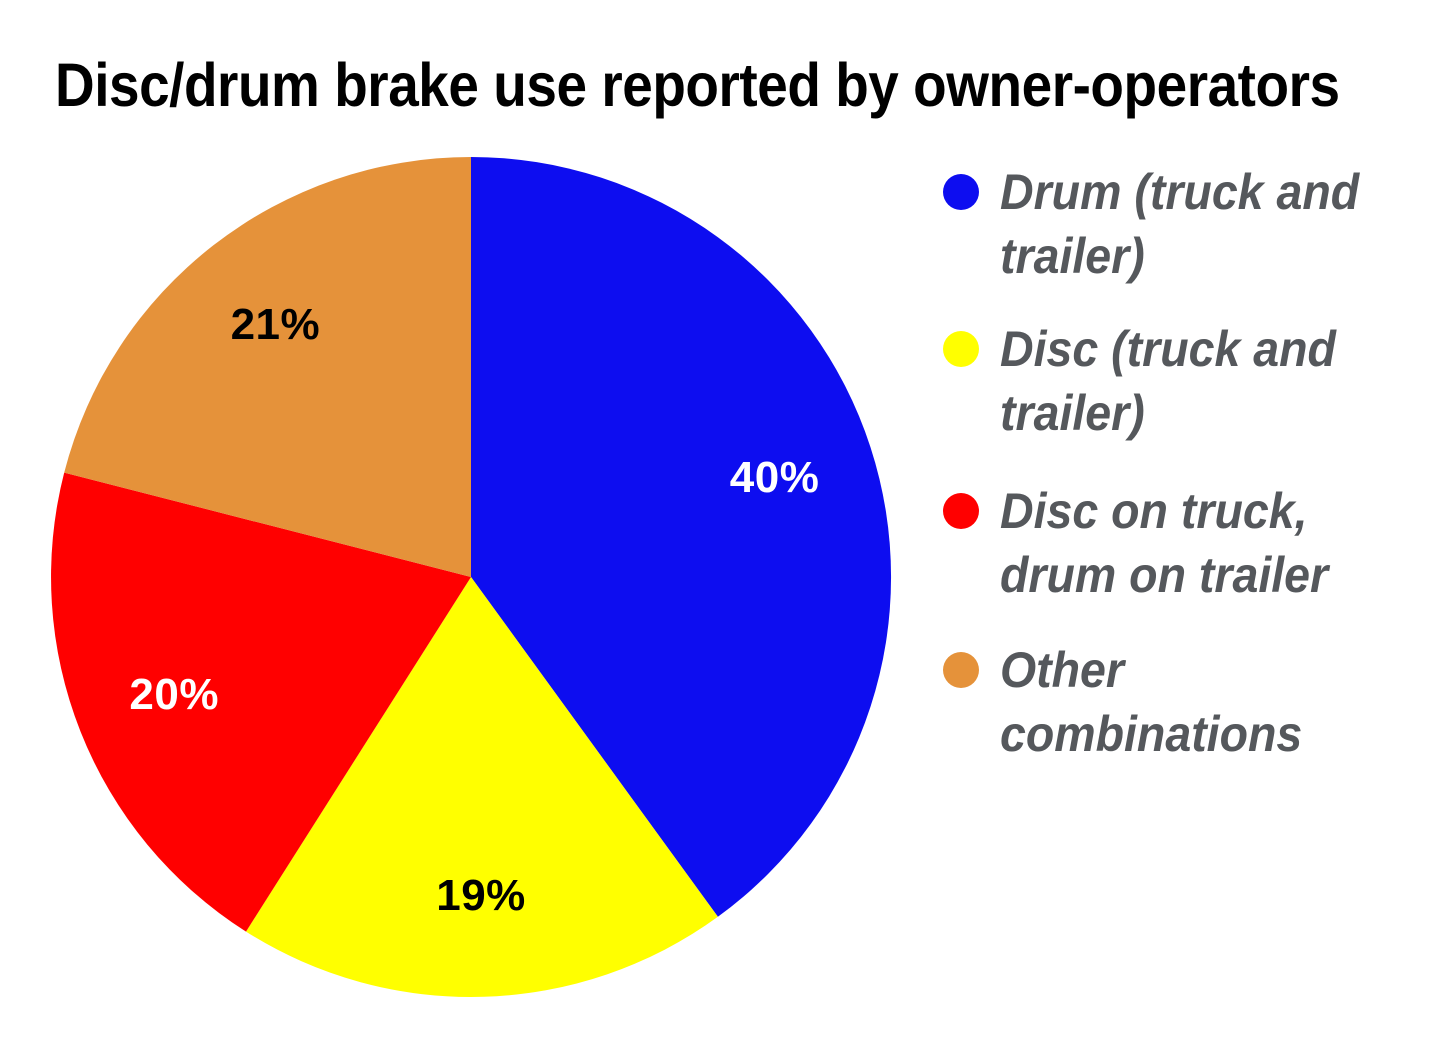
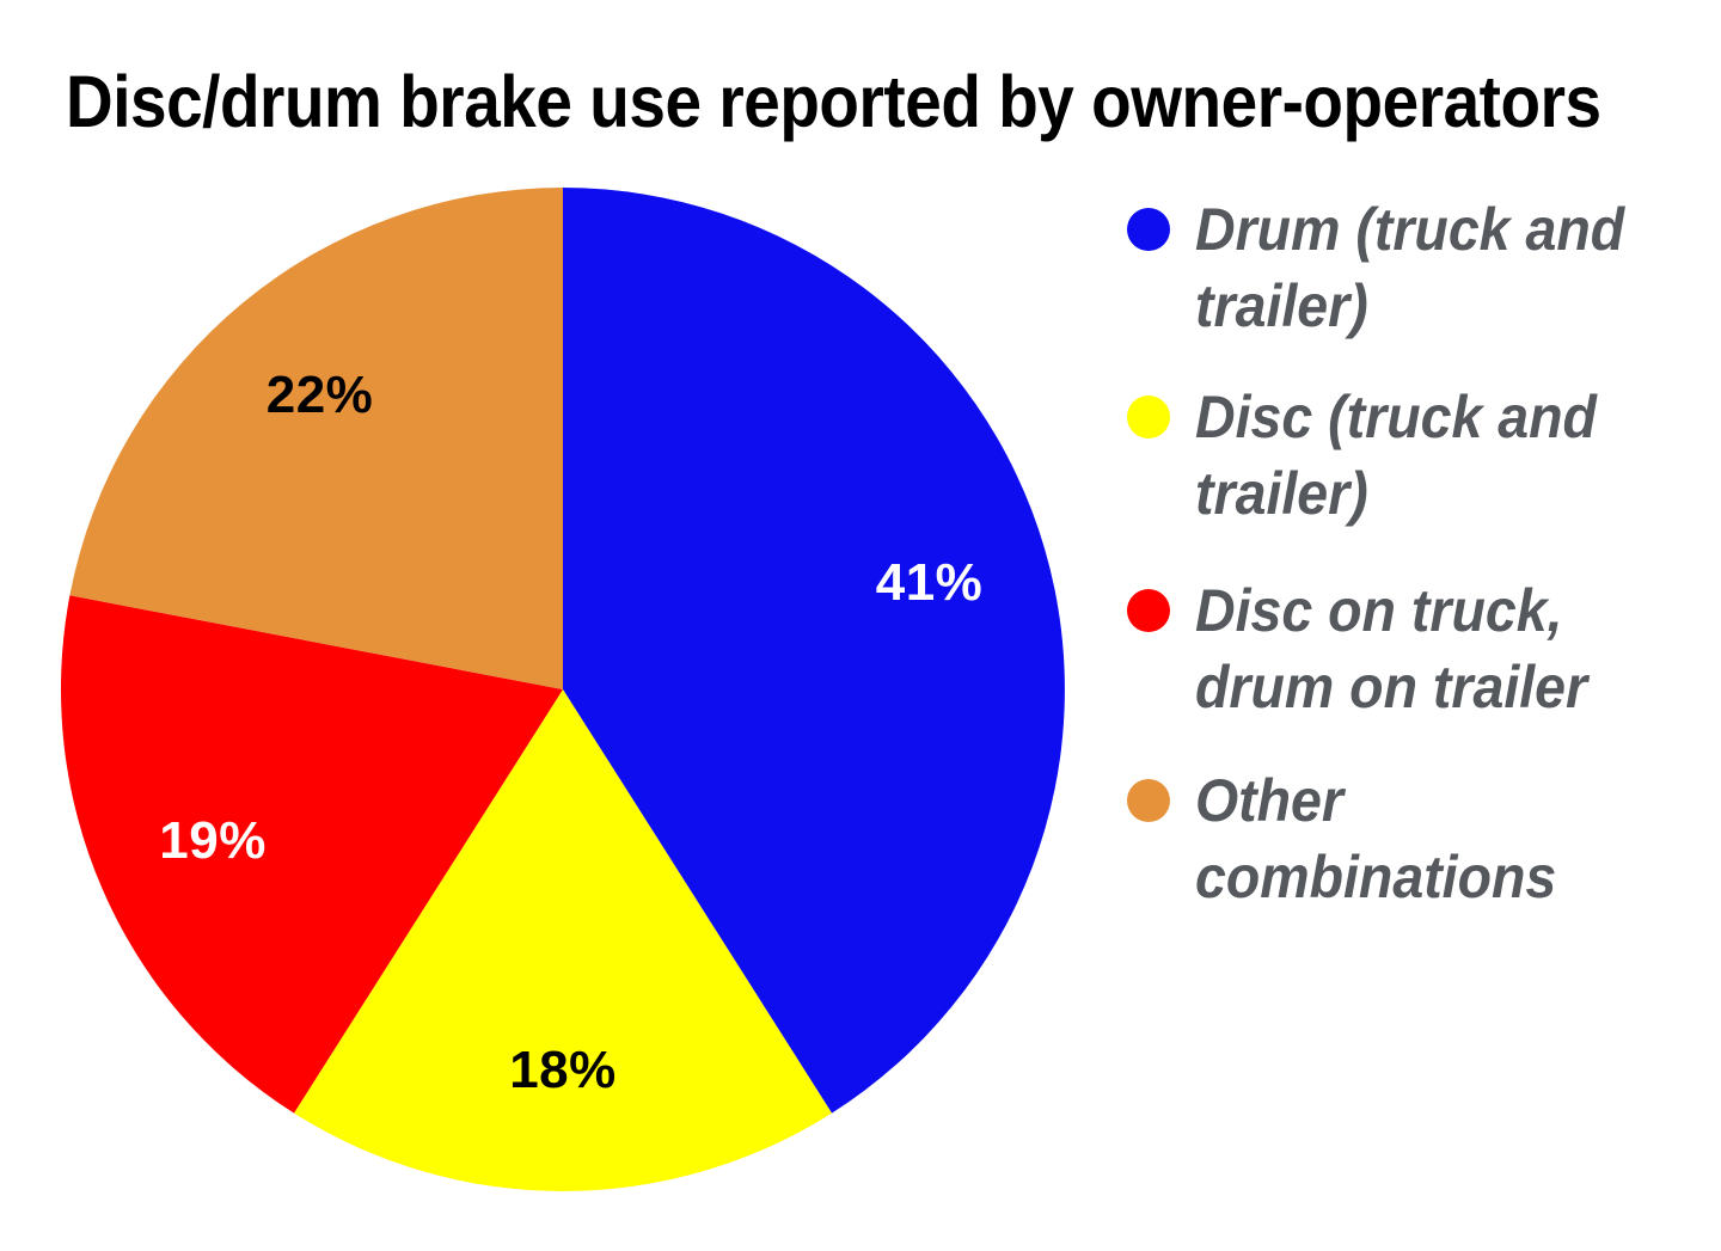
Drum (truck and trailer): 40% -> 41%
Disc (truck and trailer): 19% -> 18%
Disc on truck, drum on trailer: 20% -> 19%
Other combinations: 21% -> 22%
